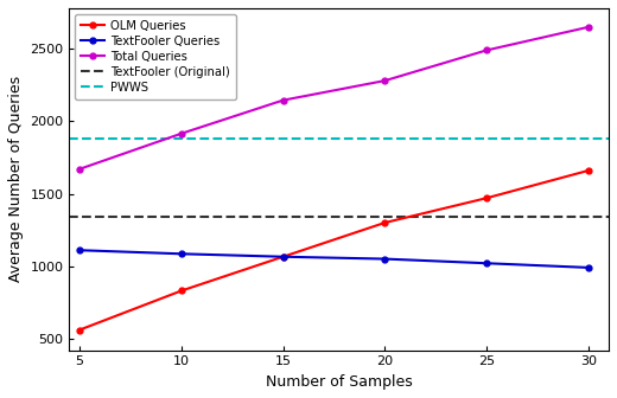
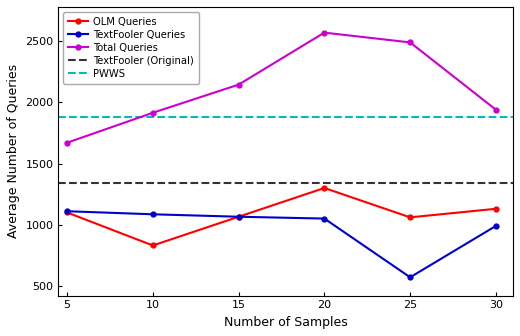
OLM Queries/5: 560 -> 1100
Total Queries/20: 2280 -> 2570
OLM Queries/25: 1470 -> 1060
TextFooler Queries/25: 1020 -> 570
OLM Queries/30: 1660 -> 1130
Total Queries/30: 2650 -> 1940
